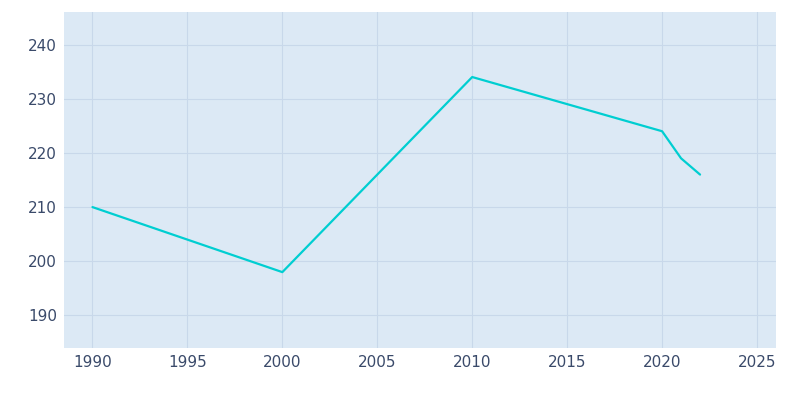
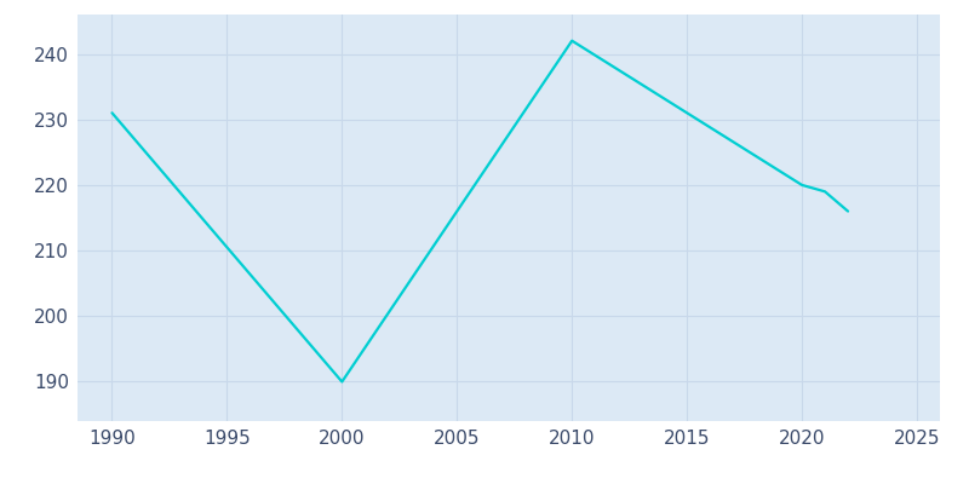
1990: 210 -> 231
2000: 198 -> 190
2010: 234 -> 242
2020: 224 -> 220
